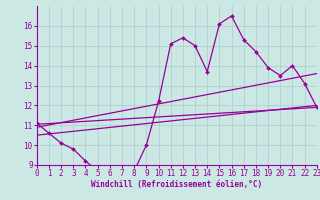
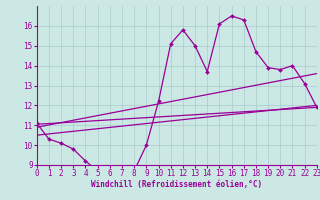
1: 10.6 -> 10.3
12: 15.4 -> 15.8
17: 15.3 -> 16.3
20: 13.5 -> 13.8
